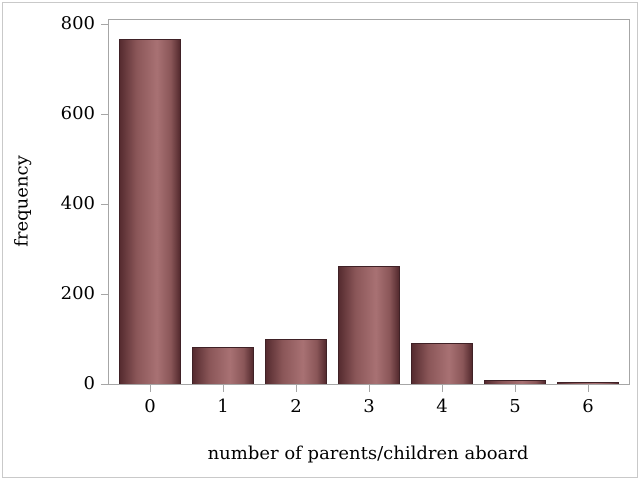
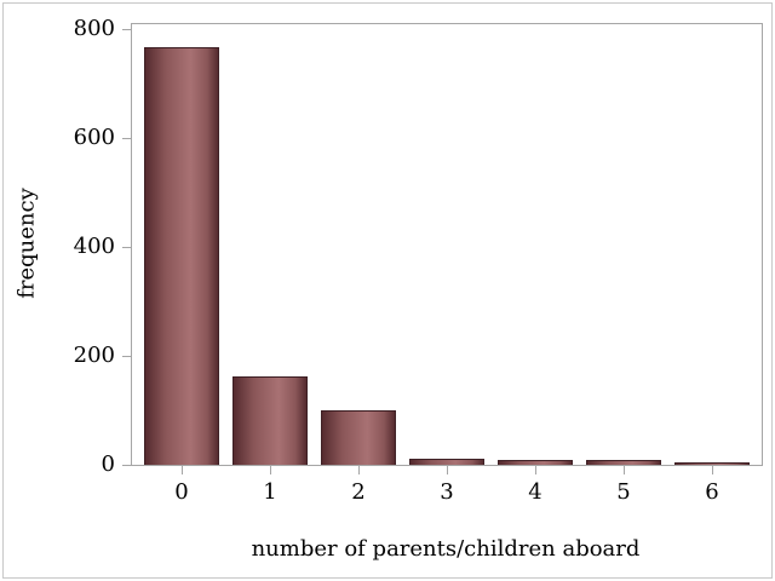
1: 80 -> 160
3: 260 -> 10
4: 90 -> 10
